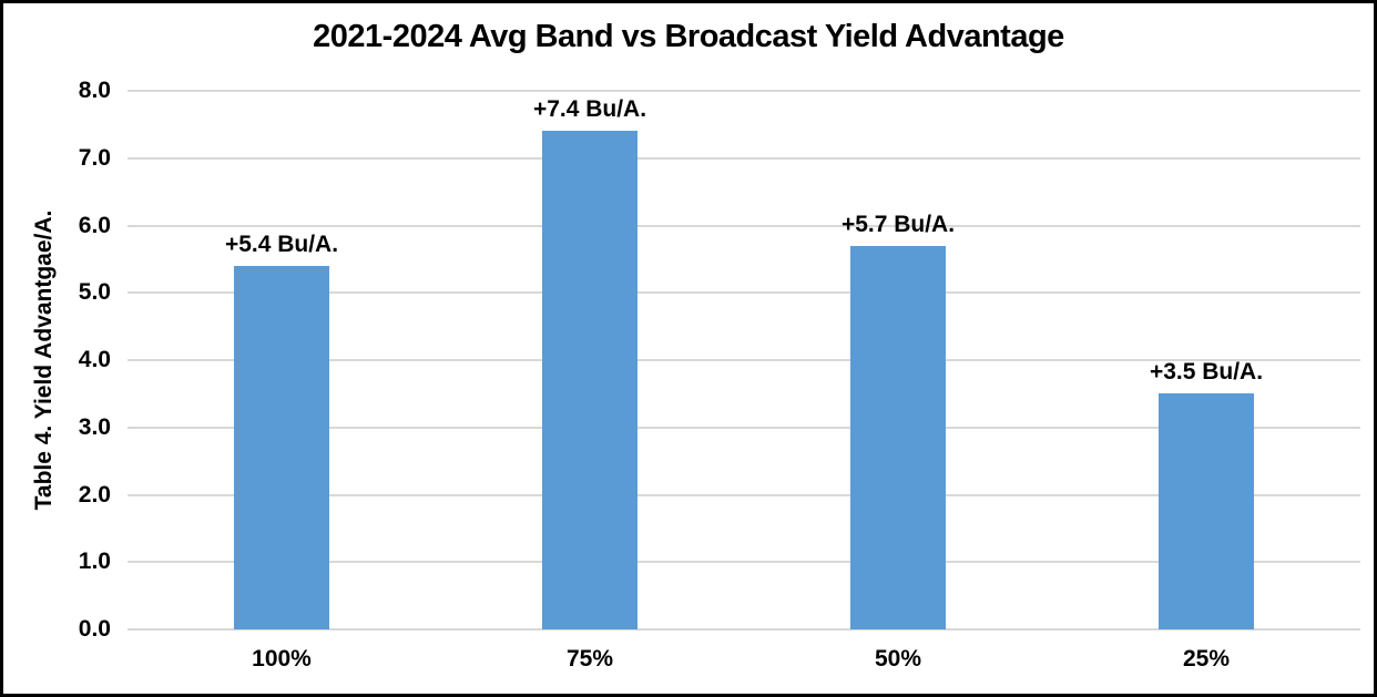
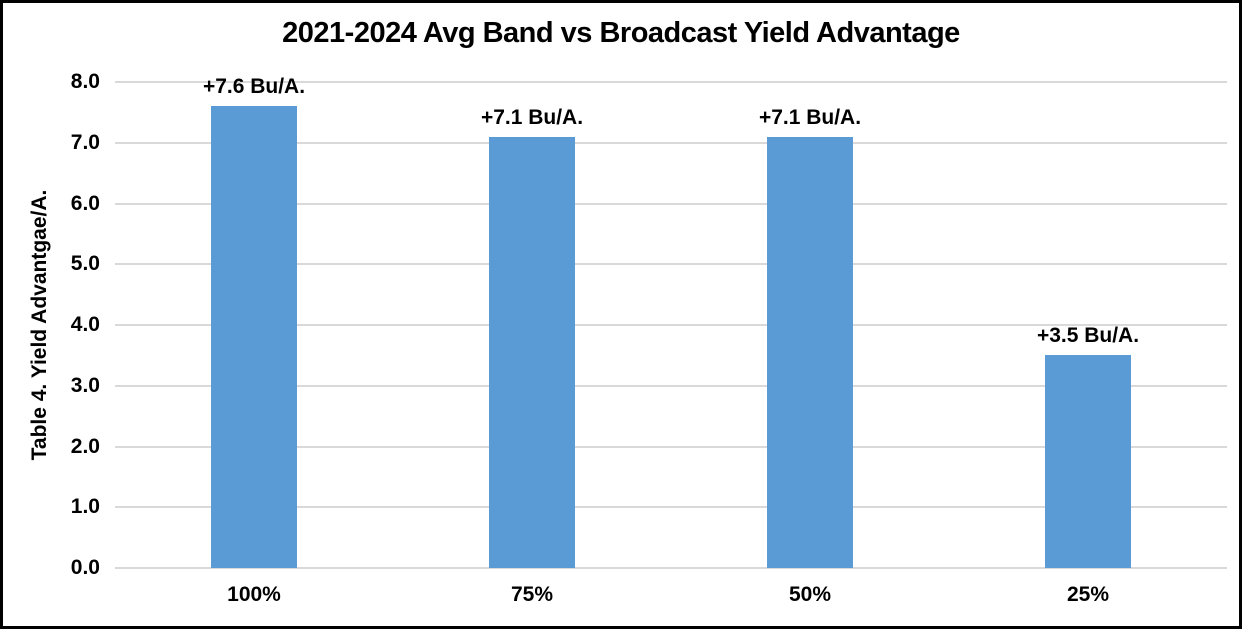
100%: +5.4 -> +7.6
75%: +7.4 -> +7.1
50%: +5.7 -> +7.1
